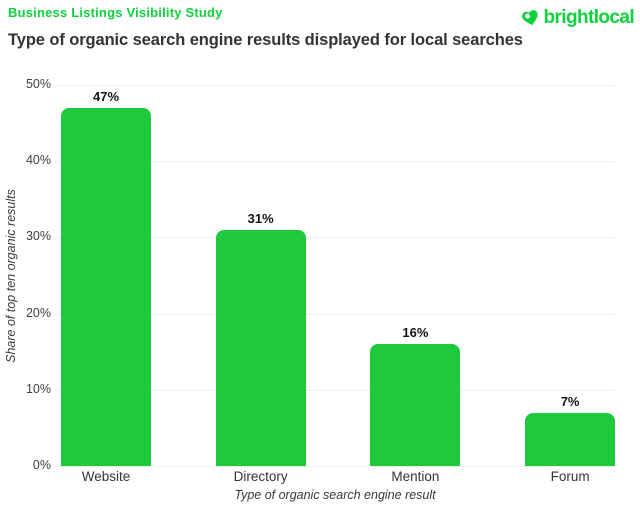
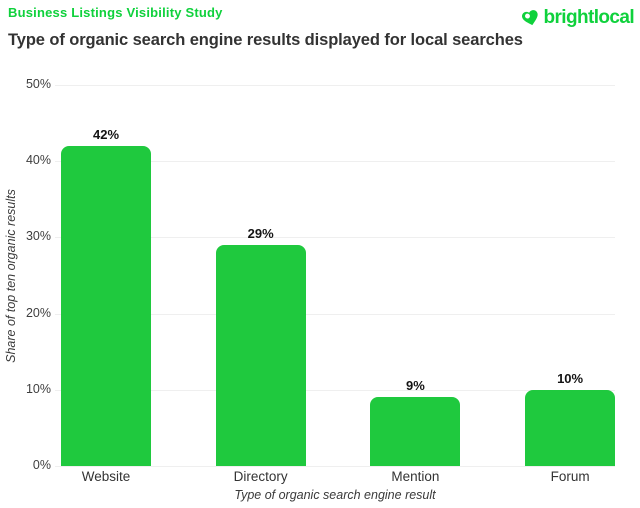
Website: 47% -> 42%
Directory: 31% -> 29%
Mention: 16% -> 9%
Forum: 7% -> 10%
